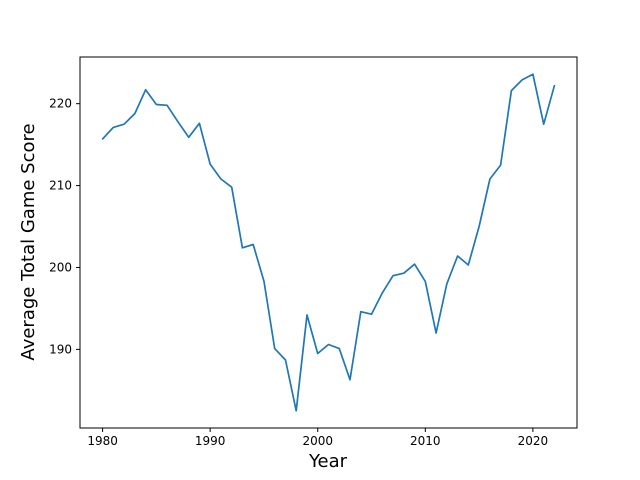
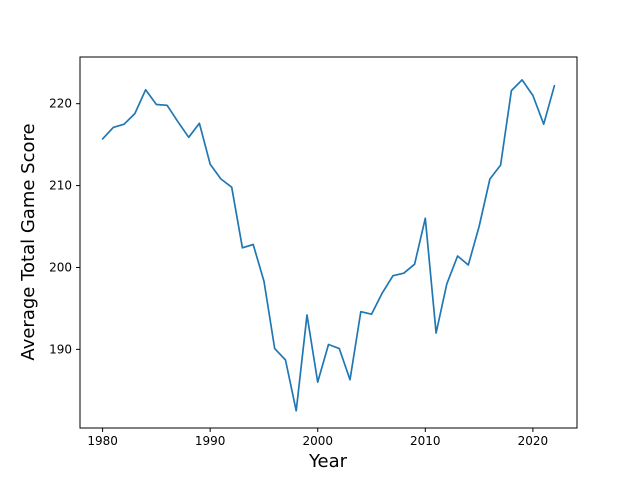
2000: 190 -> 186
2010: 198 -> 206
2020: 224 -> 221
